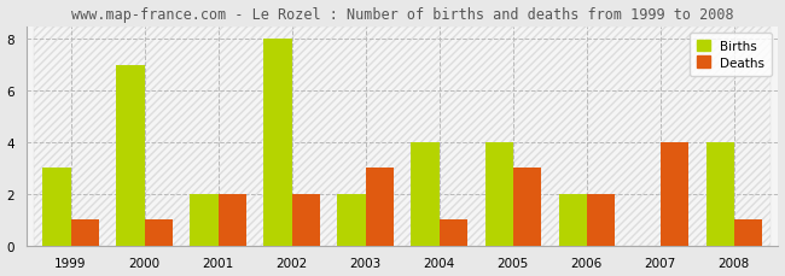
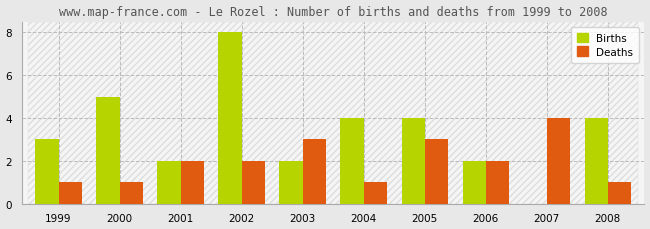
Births/2000: 7 -> 5
